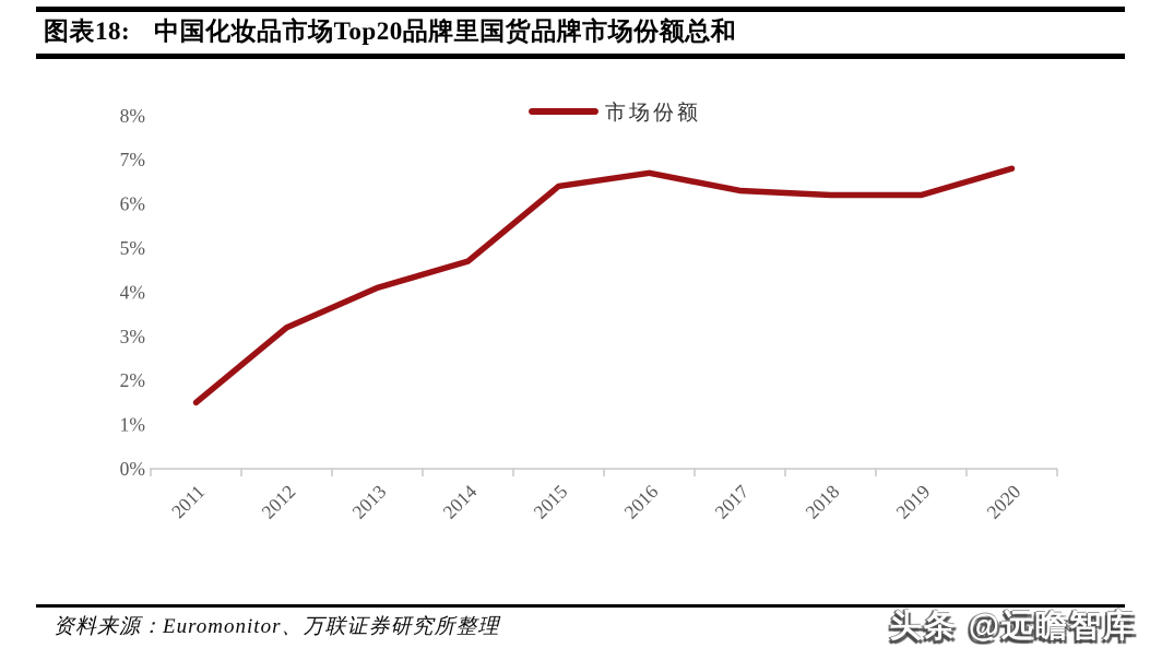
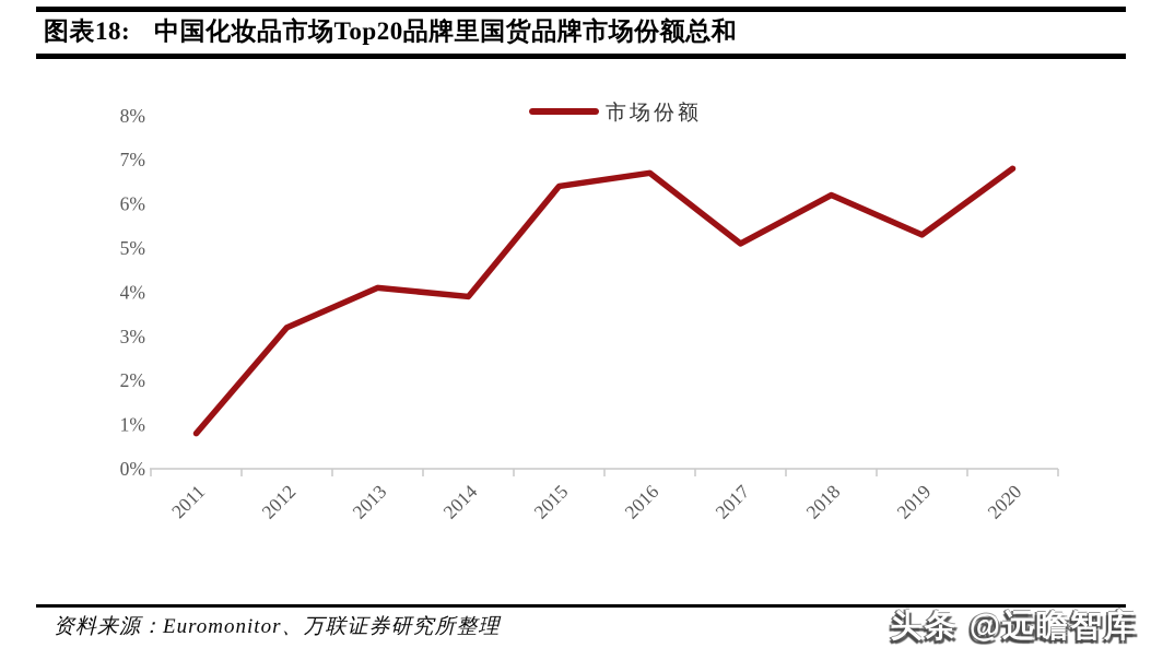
2011: 1.5% -> 0.8%
2014: 4.7% -> 3.9%
2017: 6.3% -> 5.1%
2019: 6.2% -> 5.3%
